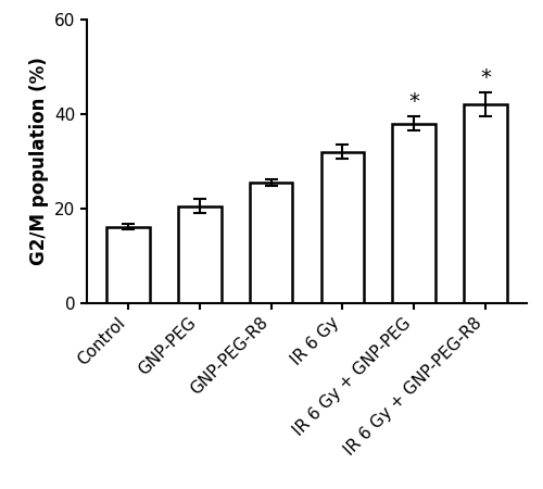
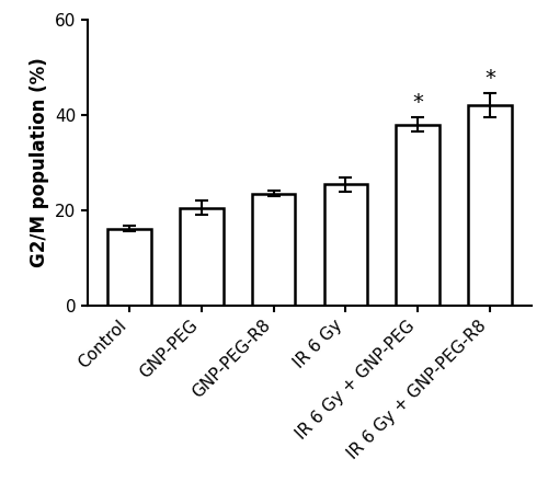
GNP-PEG-R8: 25.5 -> 23.5
IR 6 Gy: 32.0 -> 25.5
